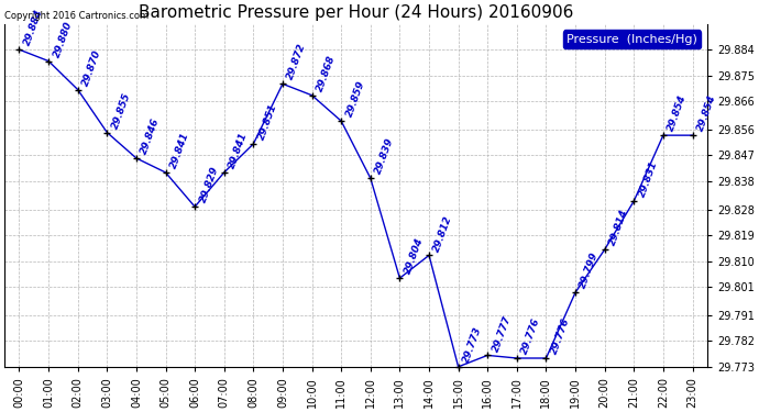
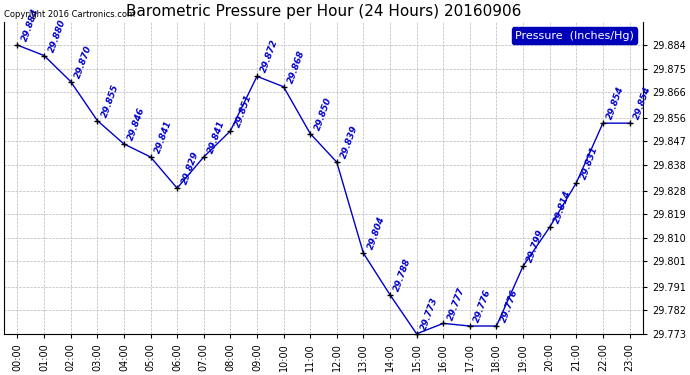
11:00: 29.859 -> 29.850
14:00: 29.812 -> 29.788
